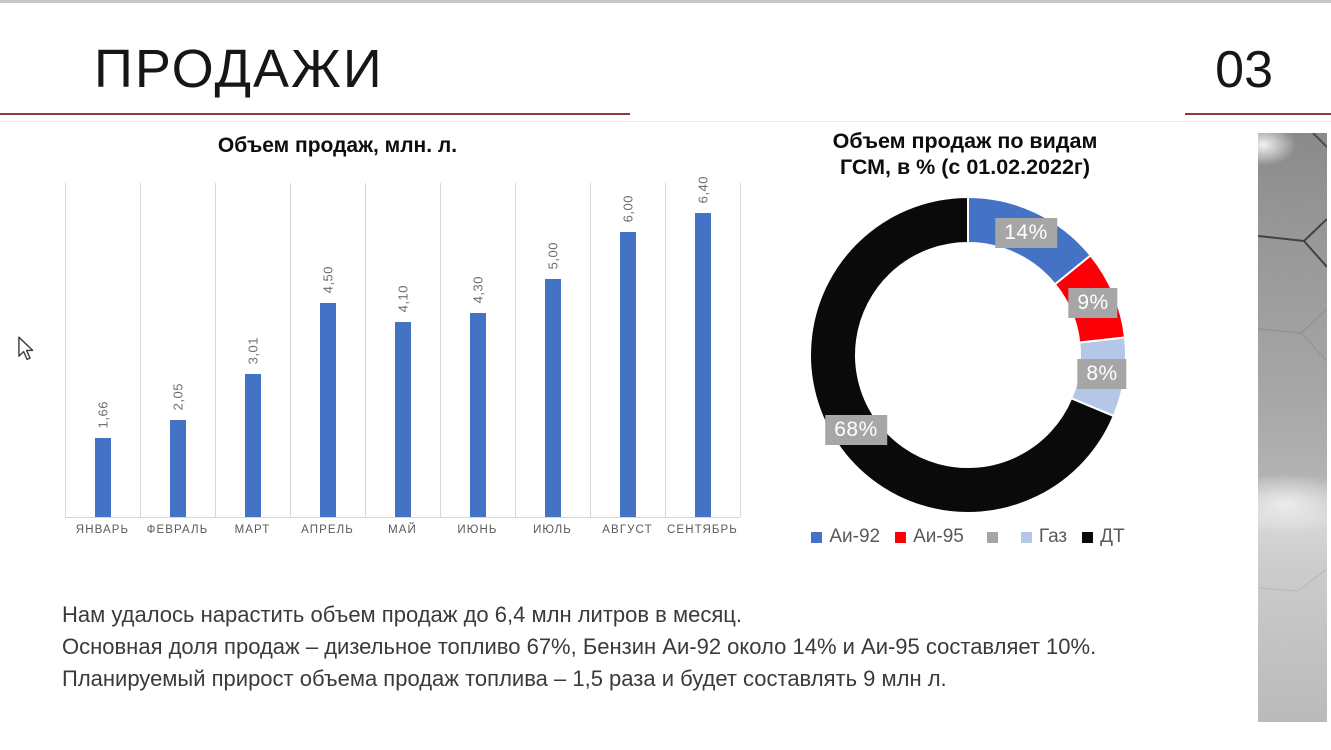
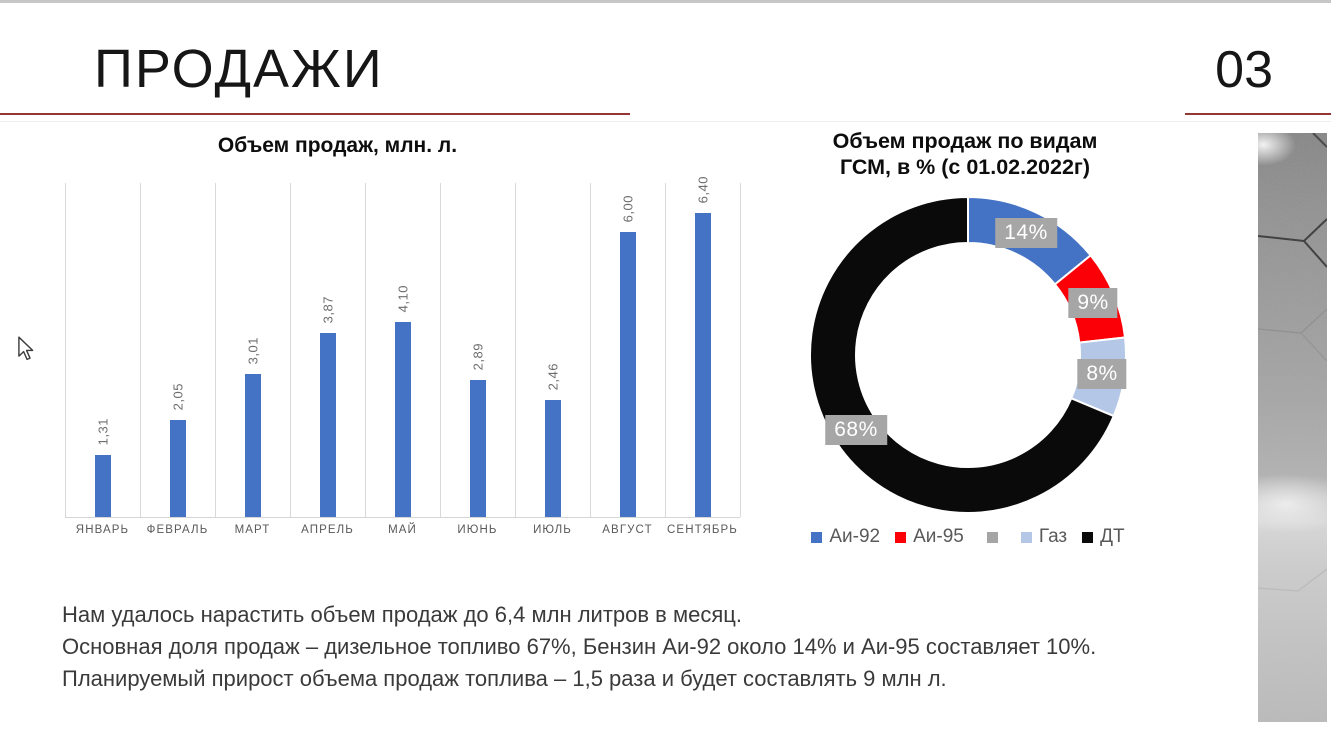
Объем продаж, млн. л./ЯНВАРЬ: 1,66 -> 1,31
Объем продаж, млн. л./АПРЕЛЬ: 4,50 -> 3,87
Объем продаж, млн. л./ИЮНЬ: 4,30 -> 2,89
Объем продаж, млн. л./ИЮЛЬ: 5,00 -> 2,46
